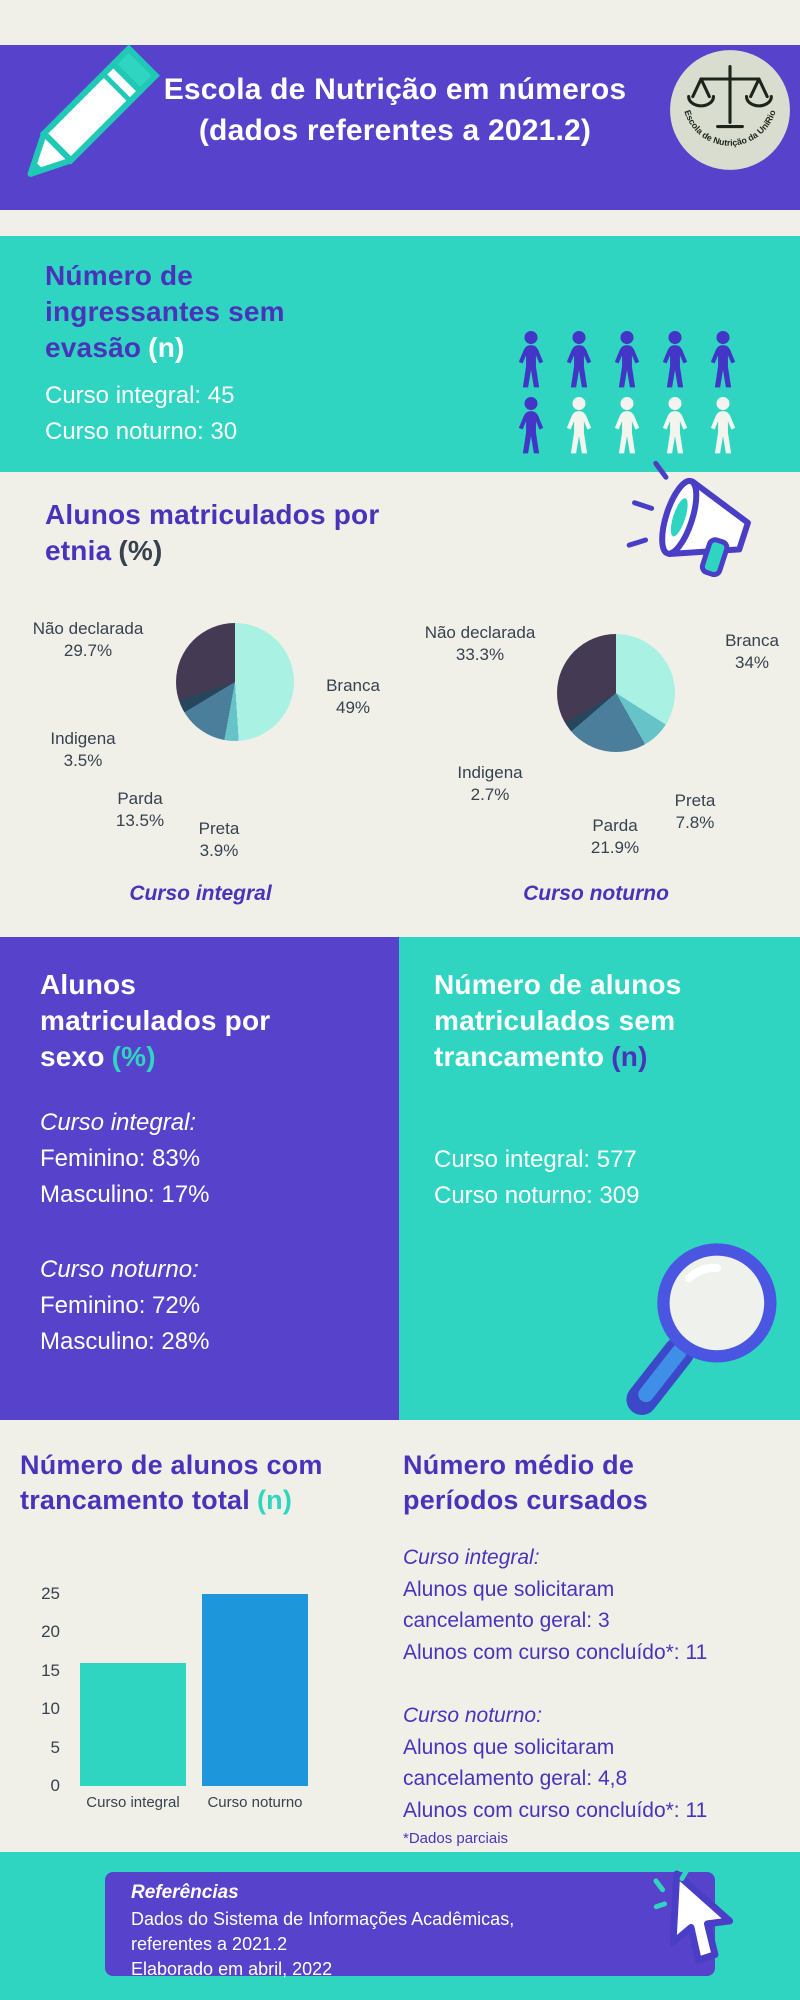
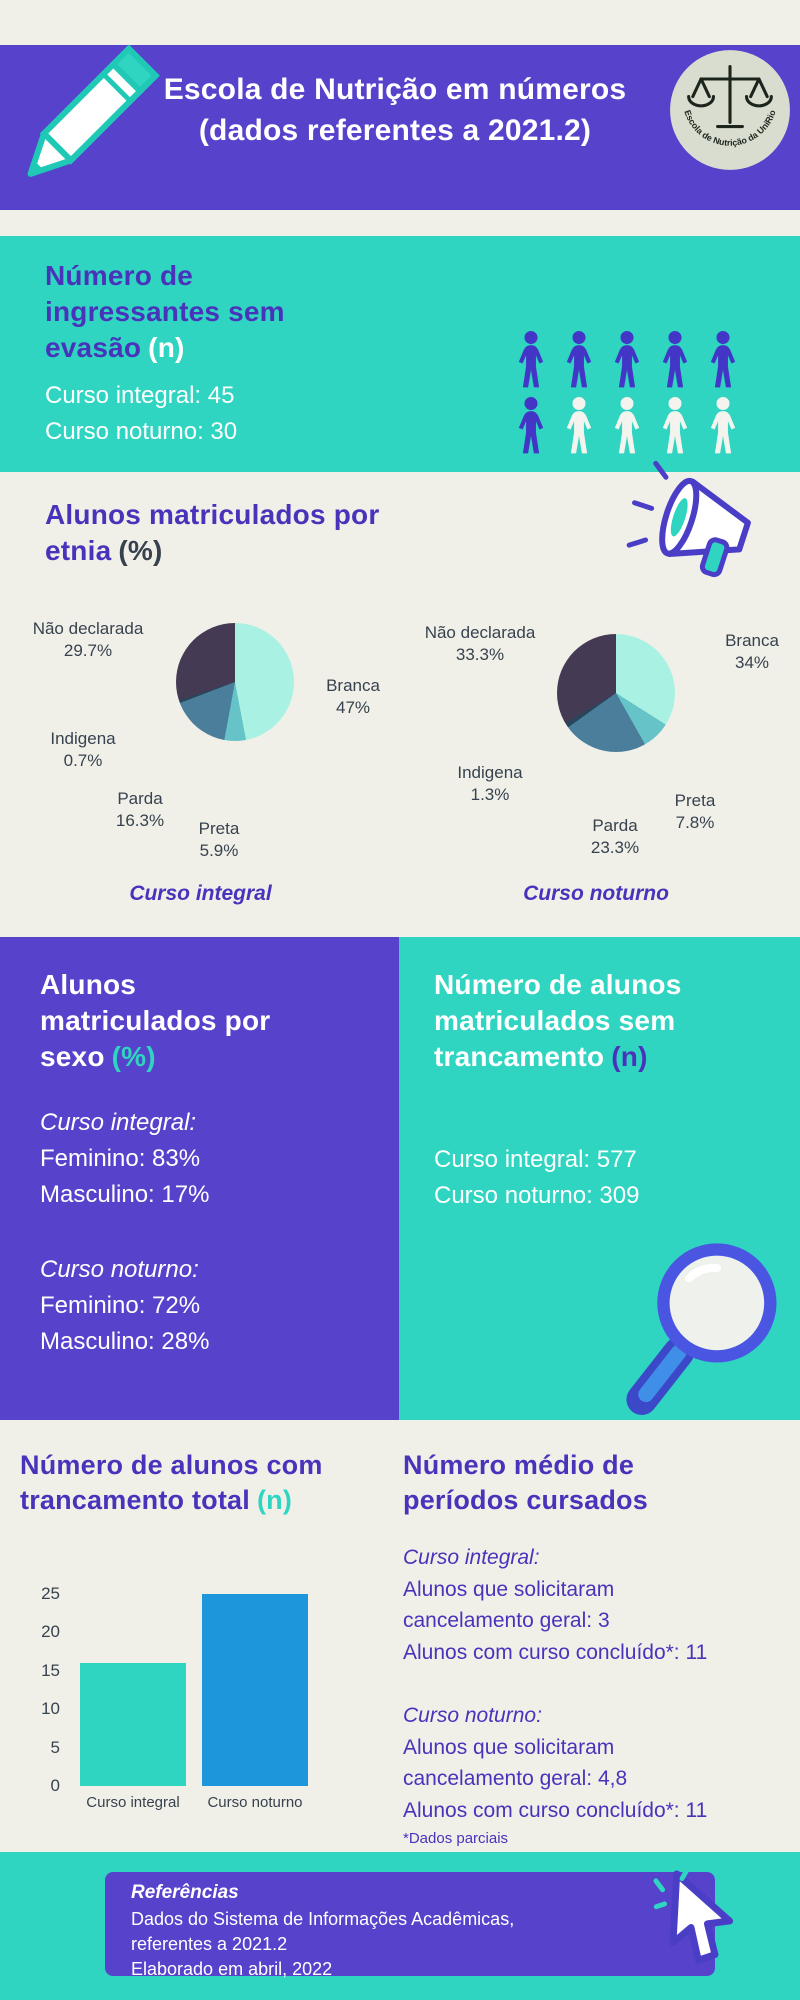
Curso integral/Branca: 49% -> 47%
Curso integral/Preta: 3.9% -> 5.9%
Curso integral/Parda: 13.5% -> 16.3%
Curso integral/Indigena: 3.5% -> 0.7%
Curso noturno/Parda: 21.9% -> 23.3%
Curso noturno/Indigena: 2.7% -> 1.3%
